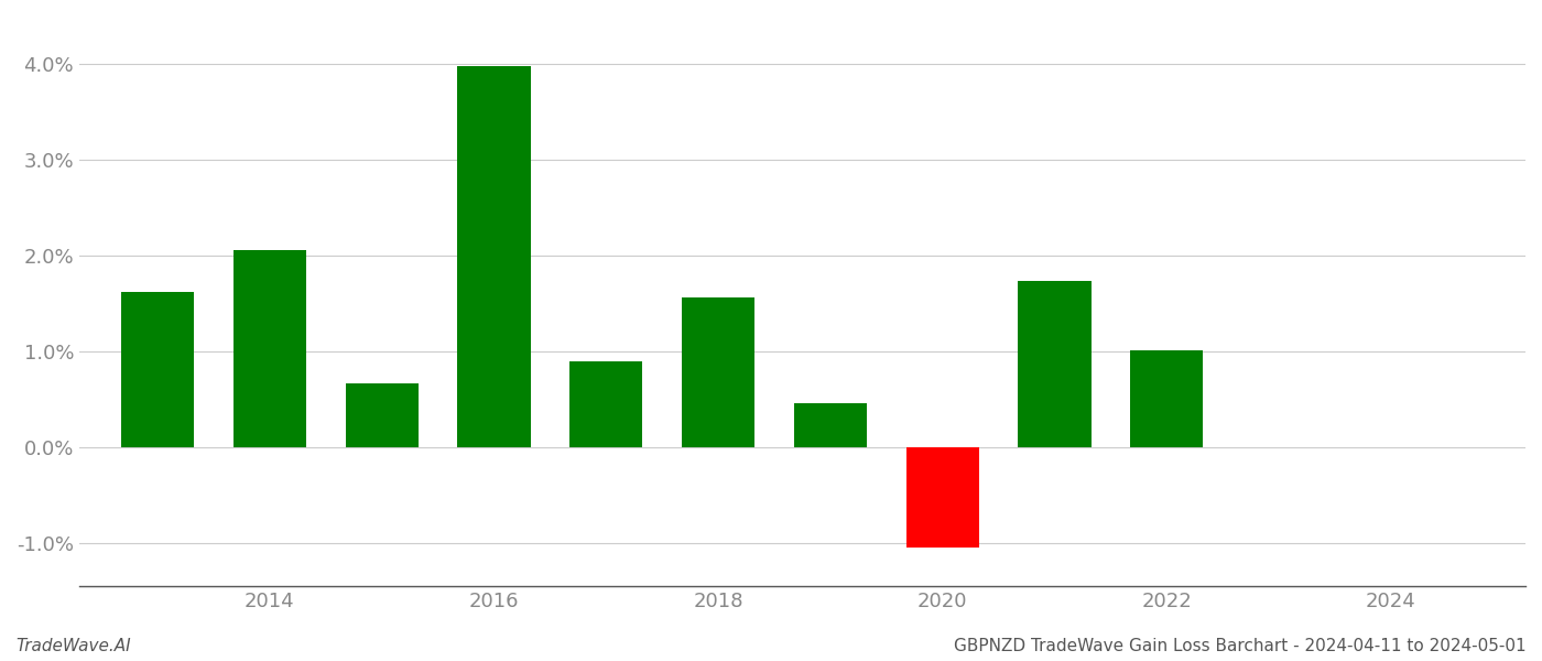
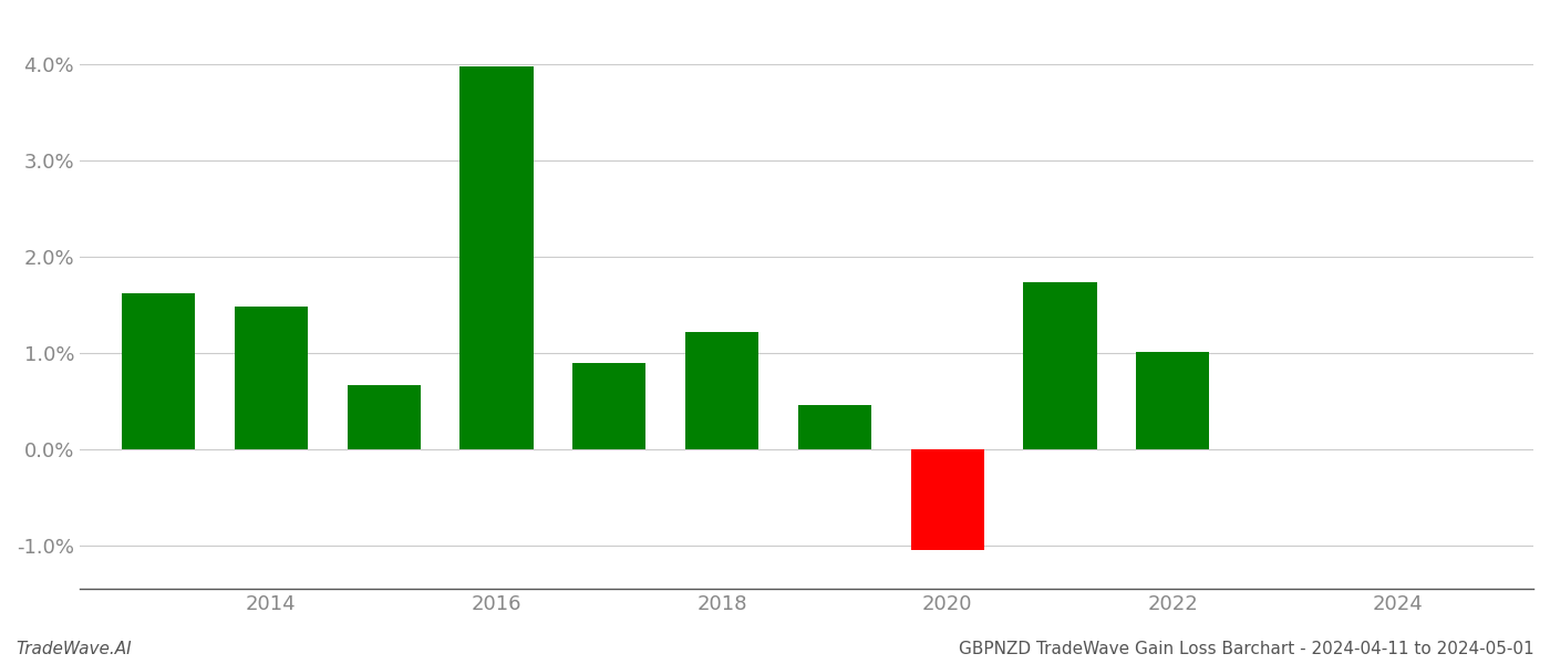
2014: 2.06% -> 1.48%
2018: 1.57% -> 1.22%
